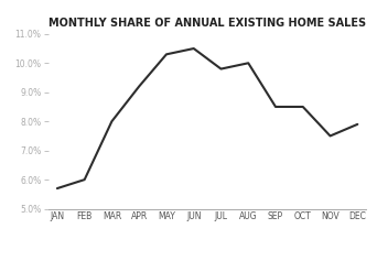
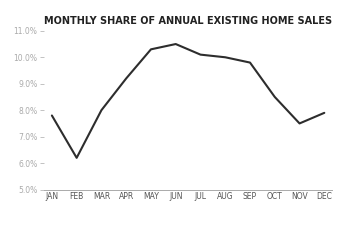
JAN: 5.7% -> 7.8%
FEB: 6.0% -> 6.2%
JUL: 9.8% -> 10.1%
SEP: 8.5% -> 9.8%
